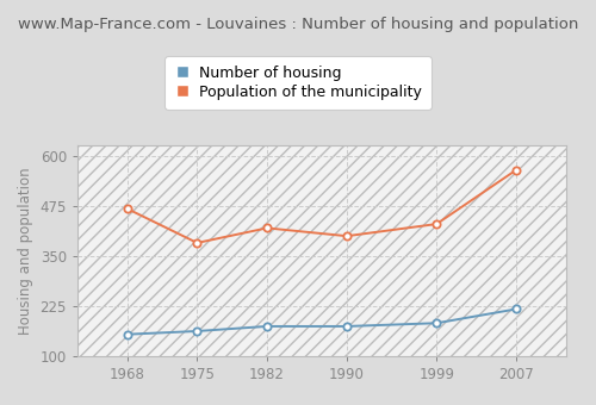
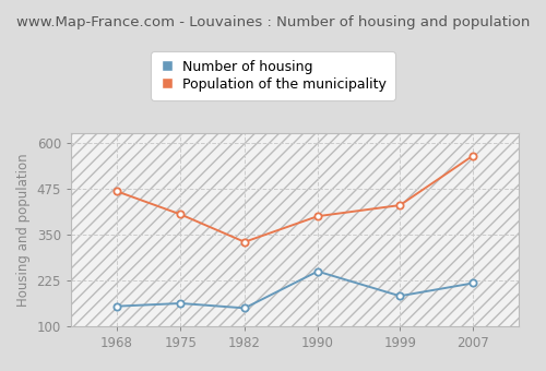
Population of the municipality/1975: 383 -> 405
Number of housing/1982: 175 -> 150
Population of the municipality/1982: 420 -> 330
Number of housing/1990: 175 -> 250
